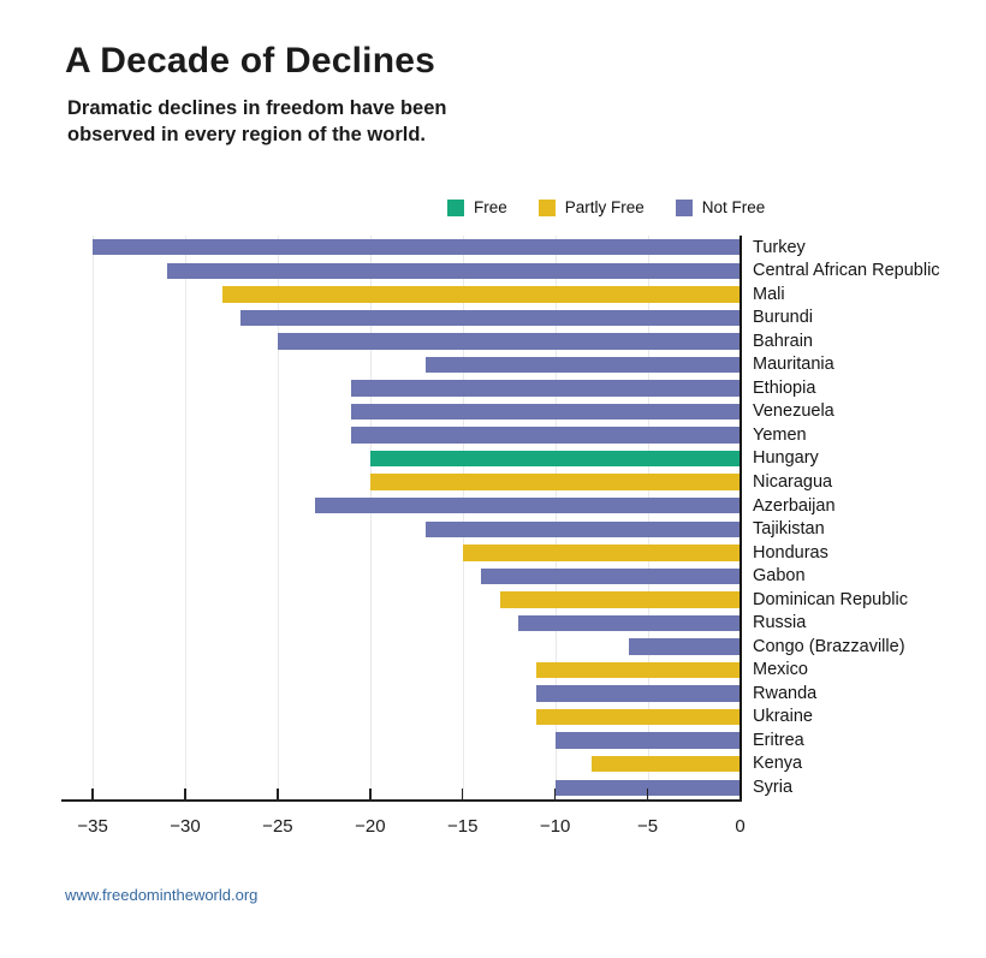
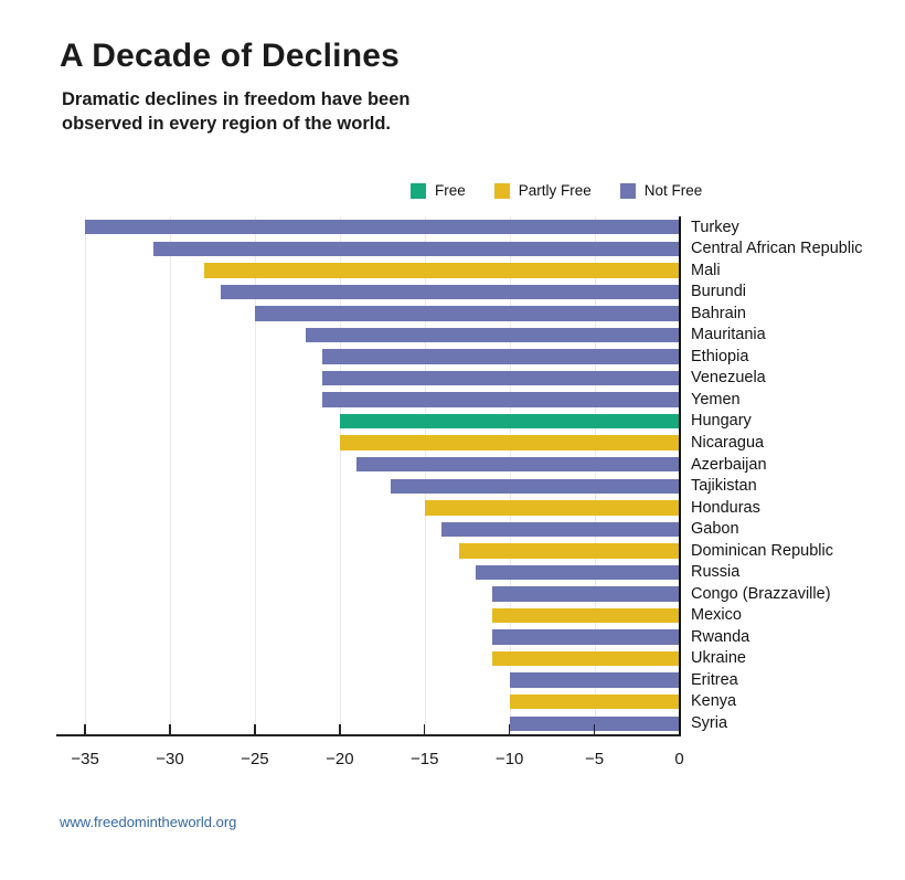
Mauritania: -17 -> -22
Azerbaijan: -23 -> -19
Congo (Brazzaville): -6 -> -11
Kenya: -8 -> -10
